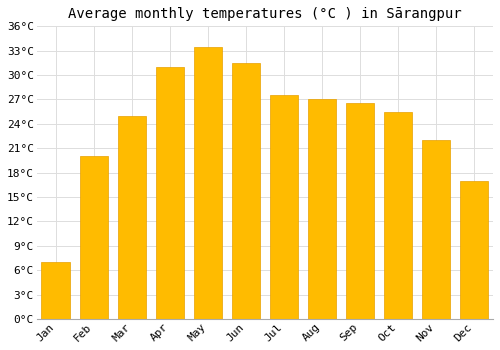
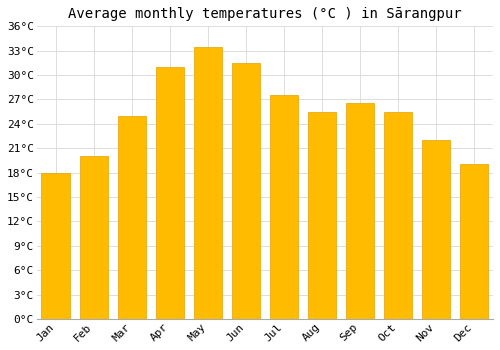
Jan: 7.0°C -> 18.0°C
Aug: 27.0°C -> 25.5°C
Dec: 17.0°C -> 19.0°C
